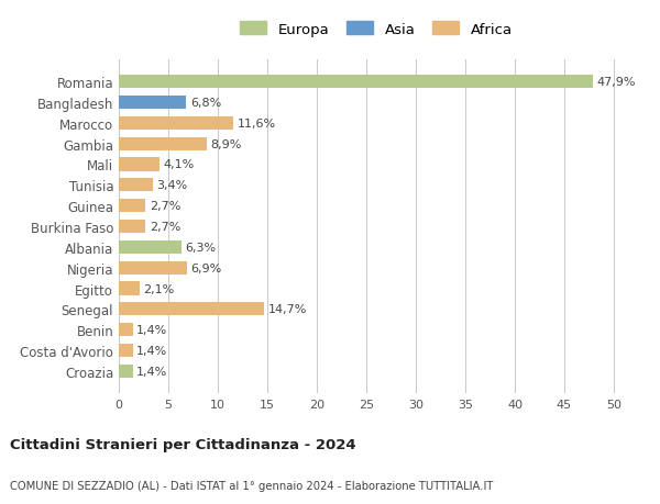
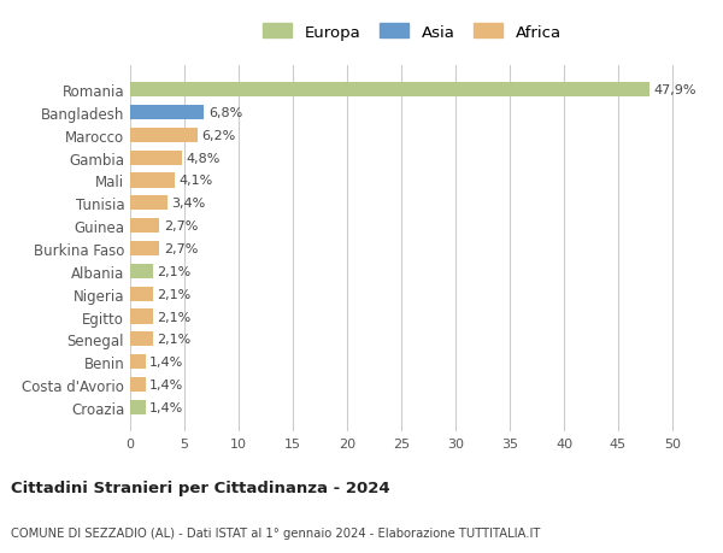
Marocco: 11,6% -> 6,2%
Gambia: 8,9% -> 4,8%
Albania: 6,3% -> 2,1%
Nigeria: 6,9% -> 2,1%
Senegal: 14,7% -> 2,1%
